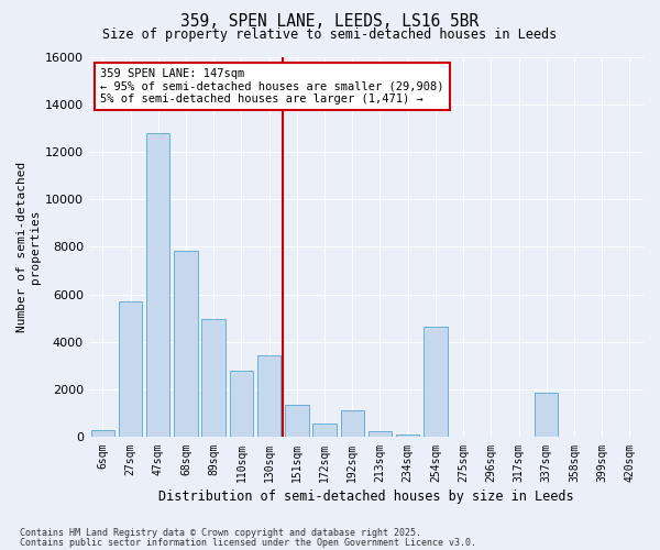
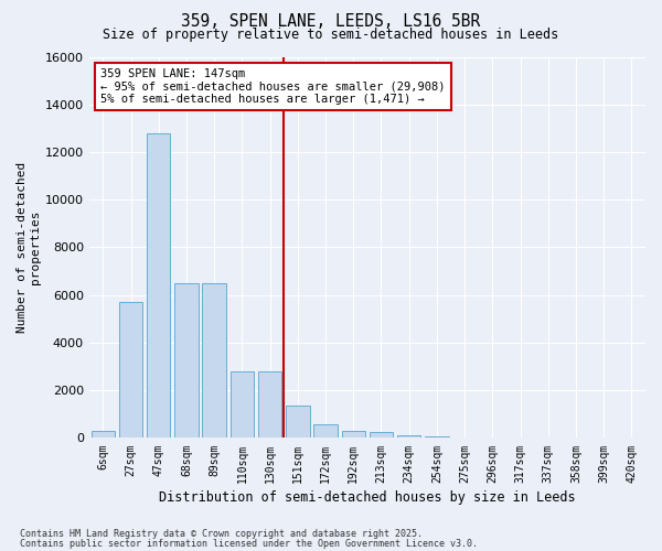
68sqm: 7850 -> 6500
89sqm: 4950 -> 6500
130sqm: 3450 -> 2800
192sqm: 1150 -> 310
254sqm: 4650 -> 50
337sqm: 1850 -> 0
